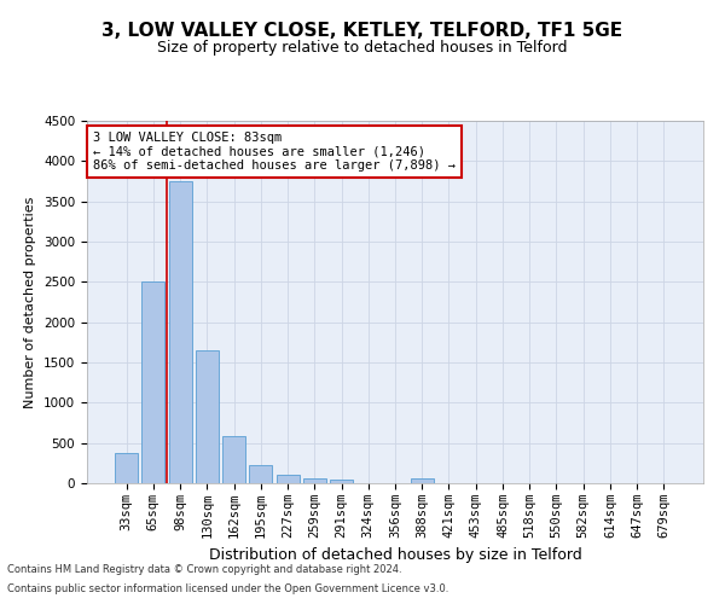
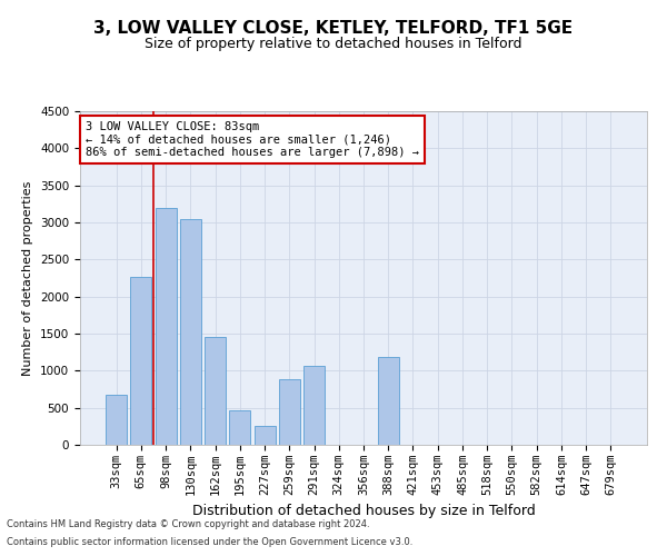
33sqm: 370 -> 680
65sqm: 2500 -> 2260
98sqm: 3750 -> 3200
130sqm: 1650 -> 3040
162sqm: 590 -> 1460
195sqm: 220 -> 460
227sqm: 100 -> 260
259sqm: 60 -> 880
291sqm: 40 -> 1060
388sqm: 60 -> 1180
